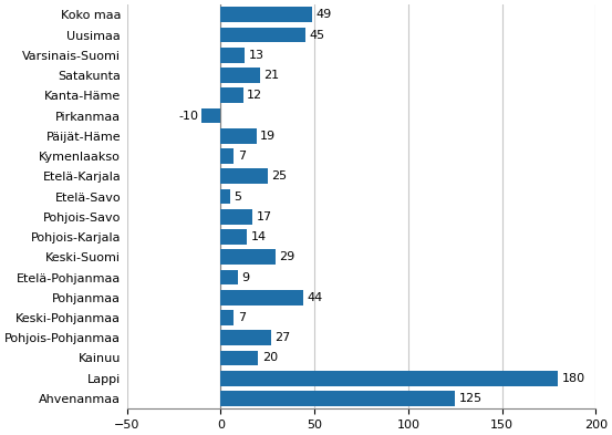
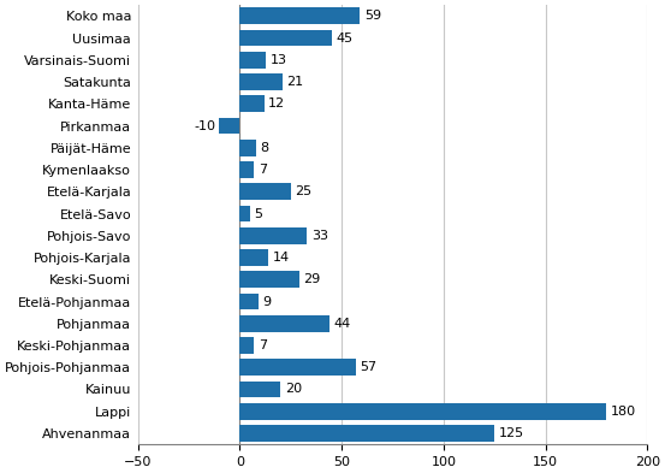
Koko maa: 49 -> 59
Päijät-Häme: 19 -> 8
Pohjois-Savo: 17 -> 33
Pohjois-Pohjanmaa: 27 -> 57
